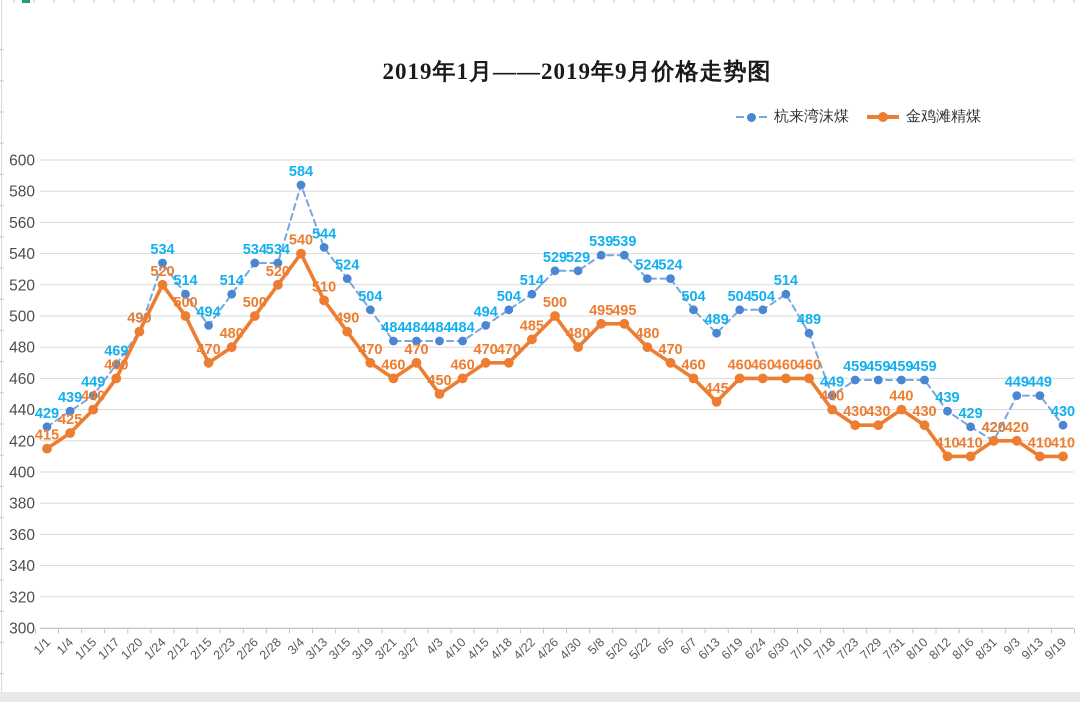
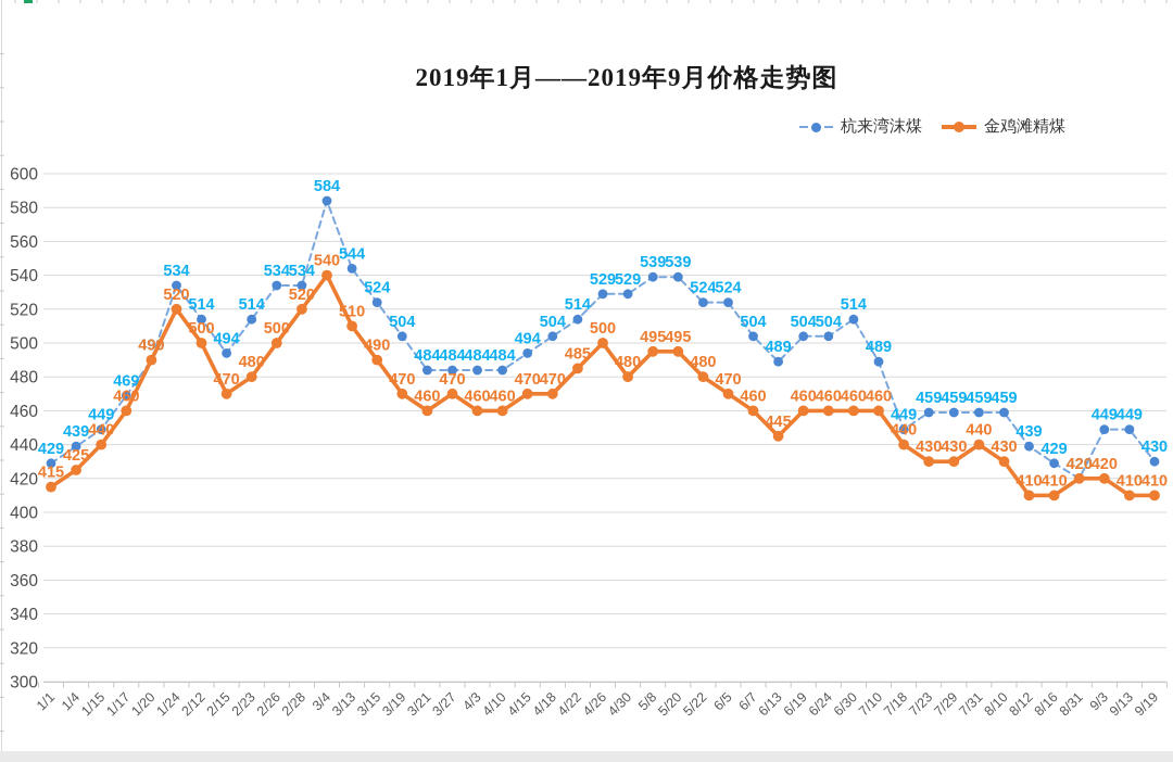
金鸡滩精煤/4/3: 450 -> 460
